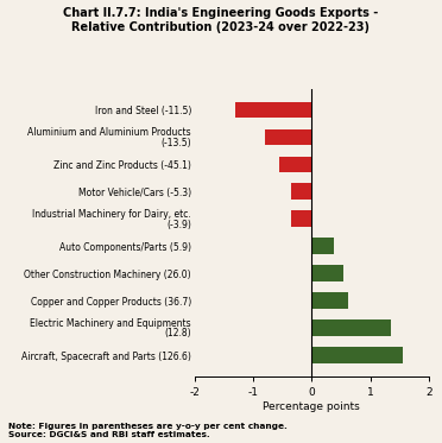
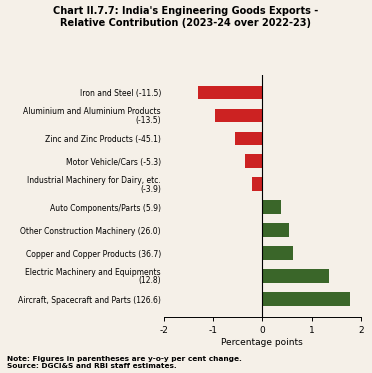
Aluminium and Aluminium Products (-13.5): -0.80 -> -0.95
Industrial Machinery for Dairy, etc. (-3.9): -0.35 -> -0.20
Aircraft, Spacecraft and Parts (126.6): 1.55 -> 1.78
